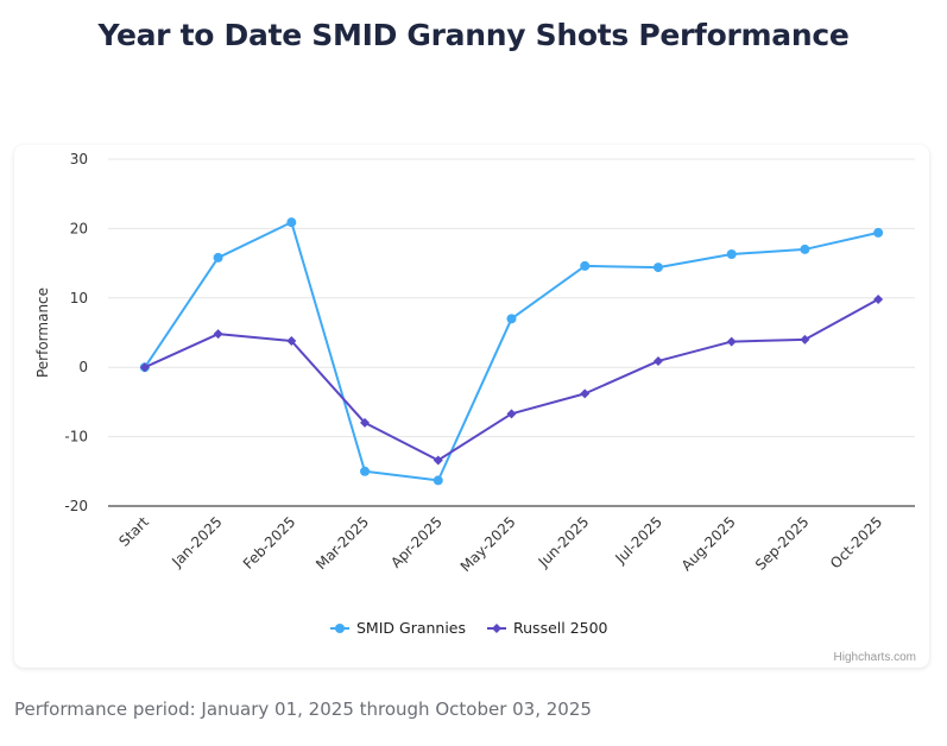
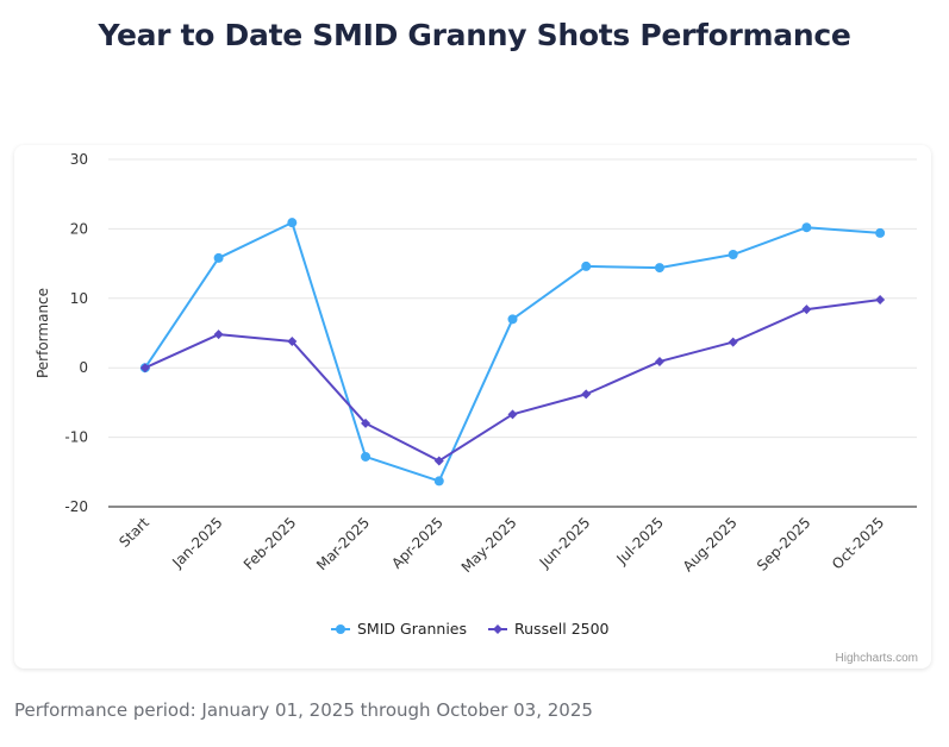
SMID Grannies/Mar-2025: -15 -> -13
SMID Grannies/Sep-2025: 17 -> 20
Russell 2500/Sep-2025: 4 -> 8
